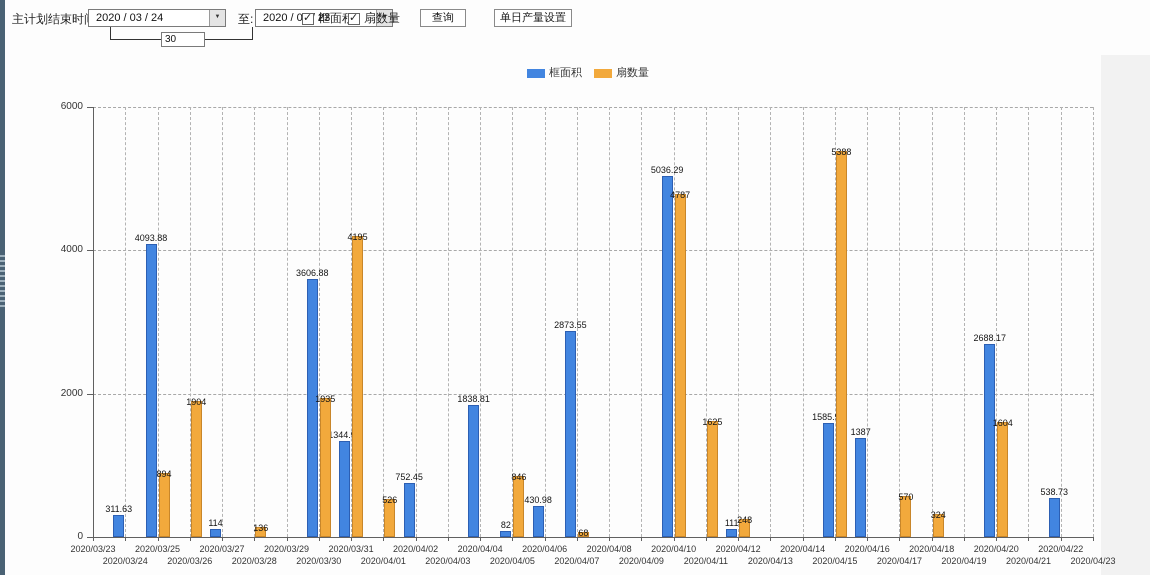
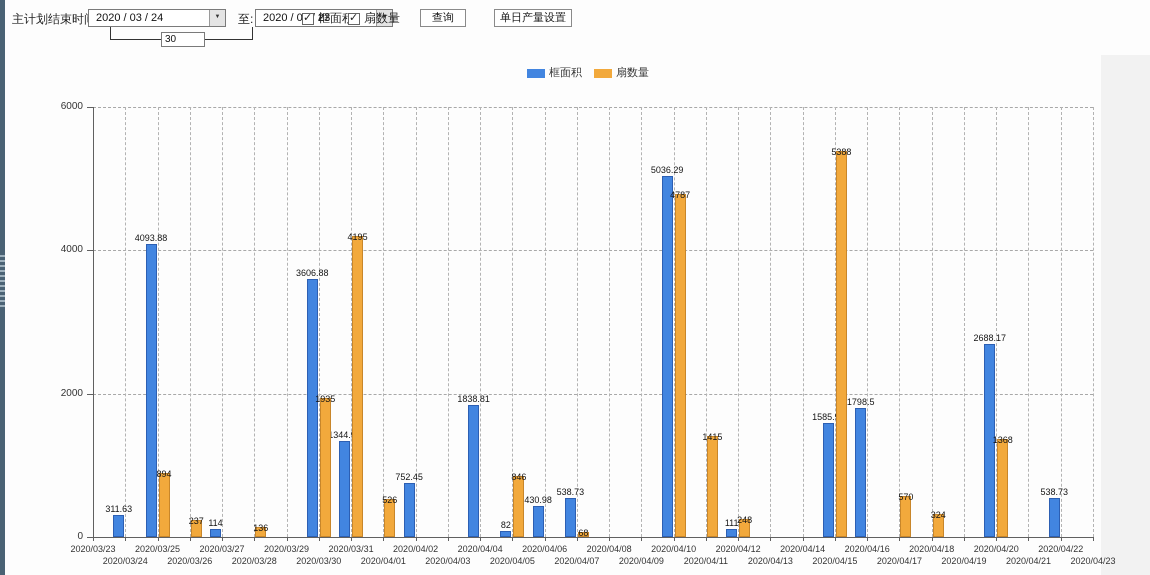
扇数量/2020/03/26: 1904 -> 237
框面积/2020/04/07: 2873.55 -> 538.73
扇数量/2020/04/11: 1625 -> 1415
框面积/2020/04/16: 1387 -> 1798.5
扇数量/2020/04/20: 1604 -> 1368
